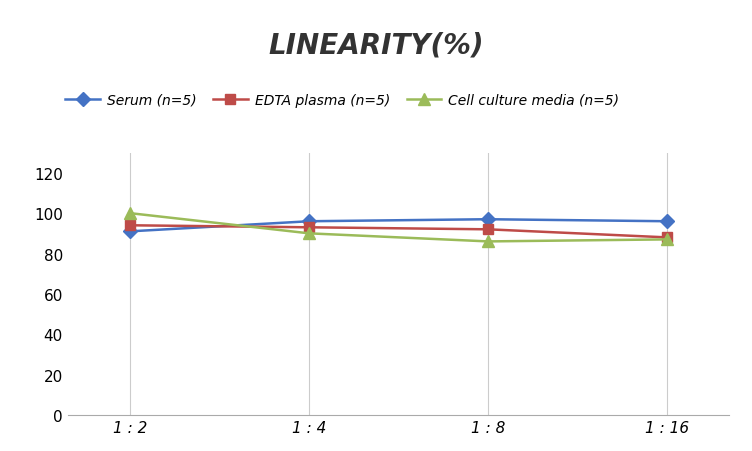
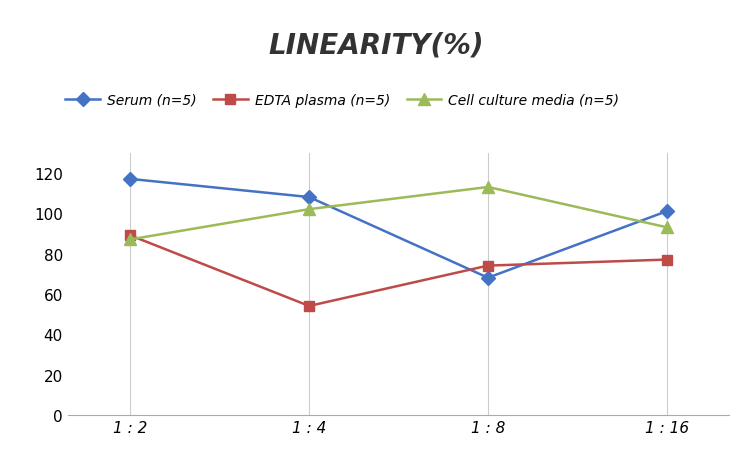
Serum (n=5)/1 : 2: 91 -> 117
EDTA plasma (n=5)/1 : 2: 94 -> 89
Cell culture media (n=5)/1 : 2: 100 -> 87
Serum (n=5)/1 : 4: 96 -> 108
EDTA plasma (n=5)/1 : 4: 93 -> 54
Cell culture media (n=5)/1 : 4: 90 -> 102
Serum (n=5)/1 : 8: 97 -> 68
EDTA plasma (n=5)/1 : 8: 92 -> 74
Cell culture media (n=5)/1 : 8: 86 -> 113
Serum (n=5)/1 : 16: 96 -> 101
EDTA plasma (n=5)/1 : 16: 88 -> 77
Cell culture media (n=5)/1 : 16: 87 -> 93
